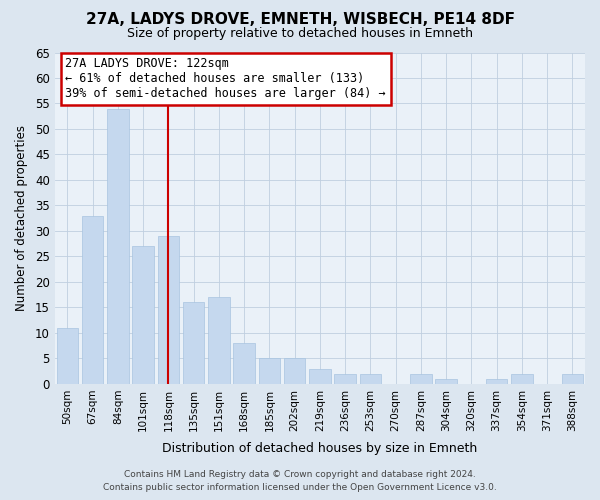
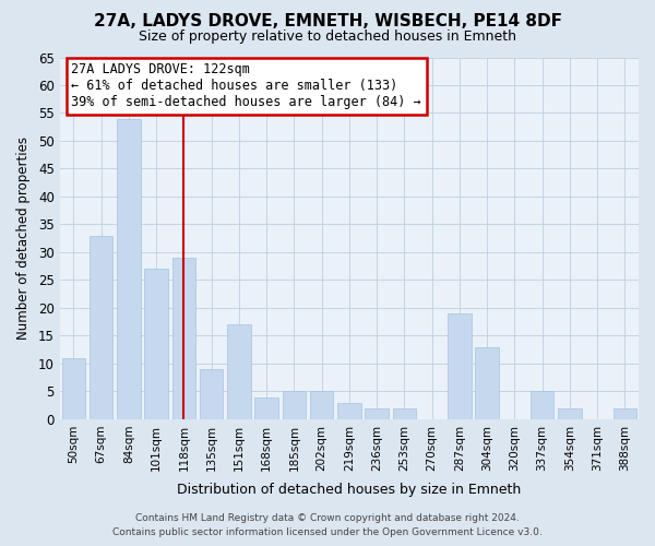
135sqm: 16 -> 9
168sqm: 8 -> 4
287sqm: 2 -> 19
304sqm: 1 -> 13
337sqm: 1 -> 5
